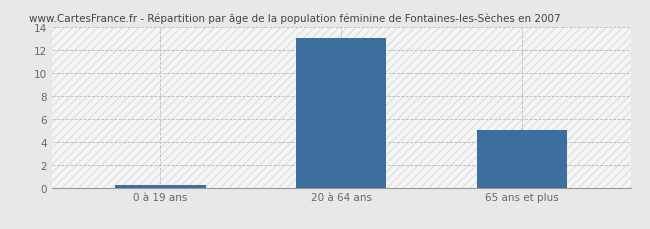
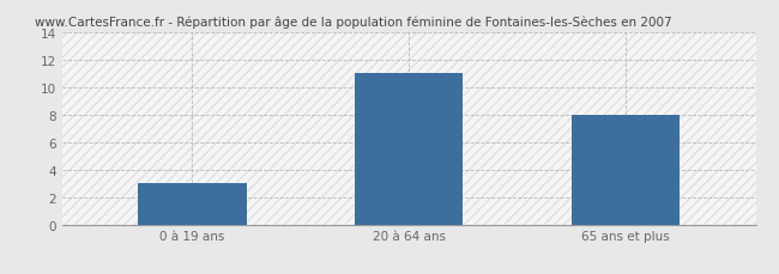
0 à 19 ans: 0.2 -> 3.0
20 à 64 ans: 13.0 -> 11.0
65 ans et plus: 5.0 -> 8.0
